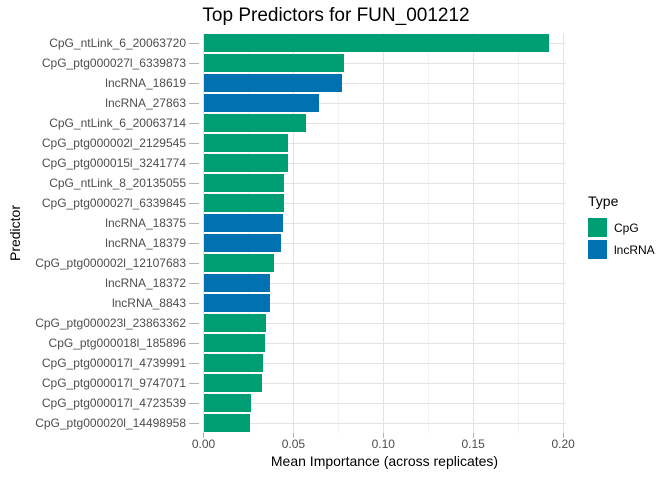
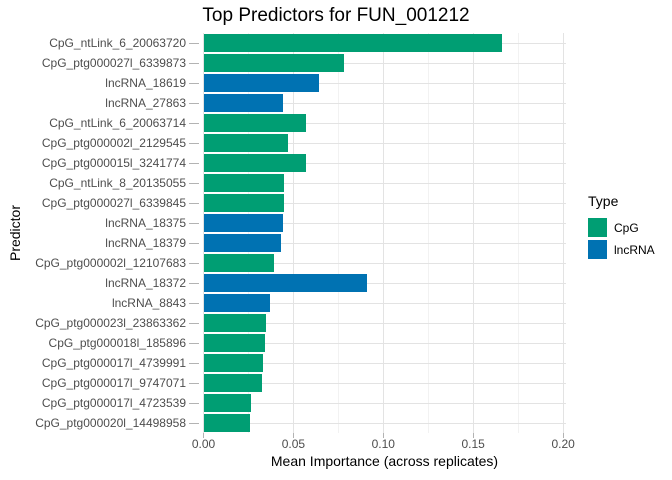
CpG_ntLink_6_20063720: 0.192 -> 0.166
lncRNA_18619: 0.077 -> 0.064
lncRNA_27863: 0.064 -> 0.044
CpG_ptg000015l_3241774: 0.047 -> 0.057
lncRNA_18372: 0.037 -> 0.091
